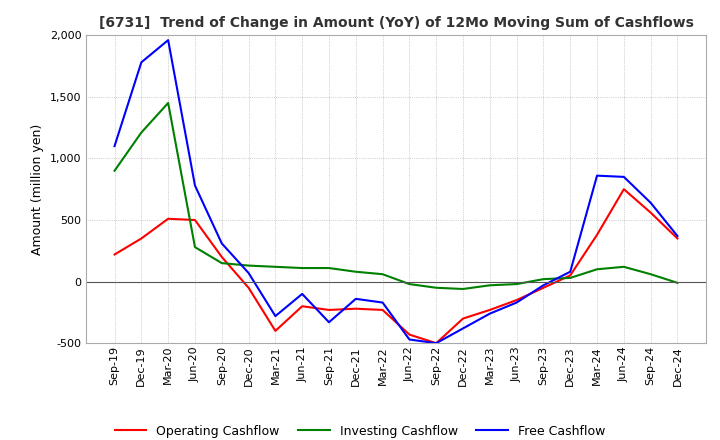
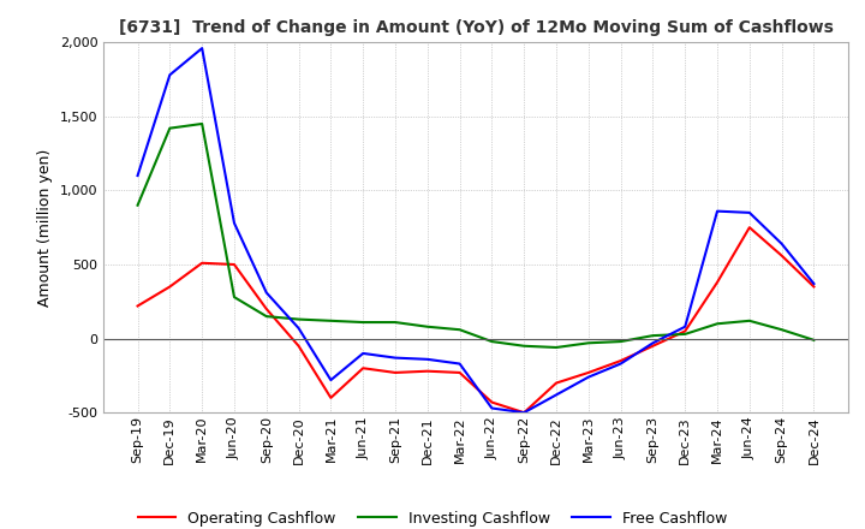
Investing Cashflow/Dec-19: 1,210 -> 1,420
Free Cashflow/Sep-21: -330 -> -130
